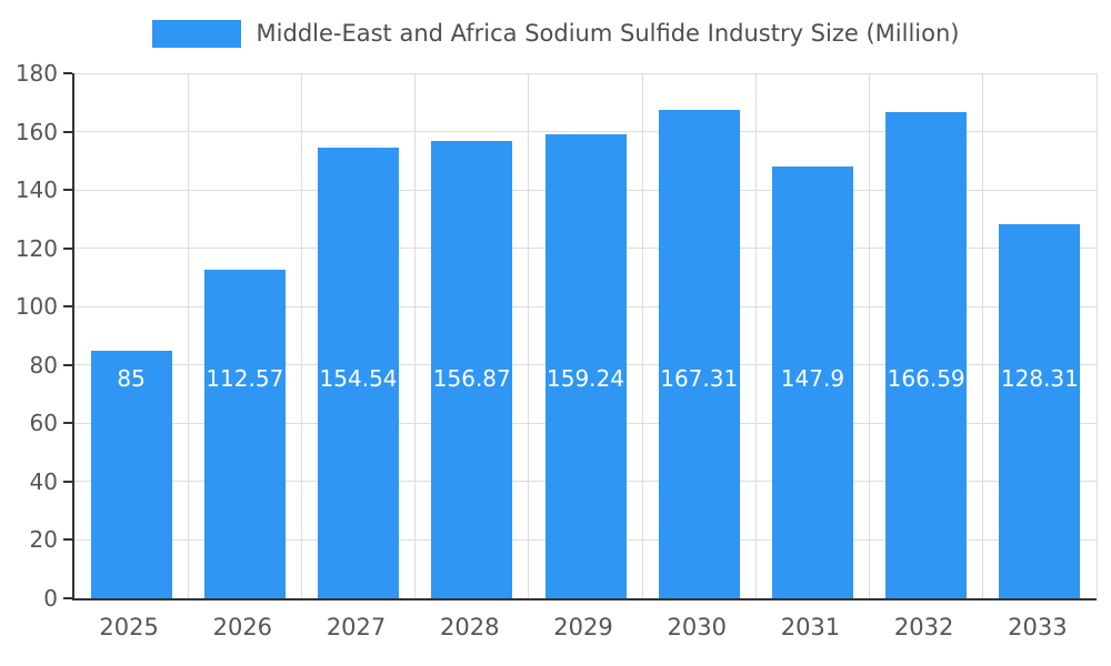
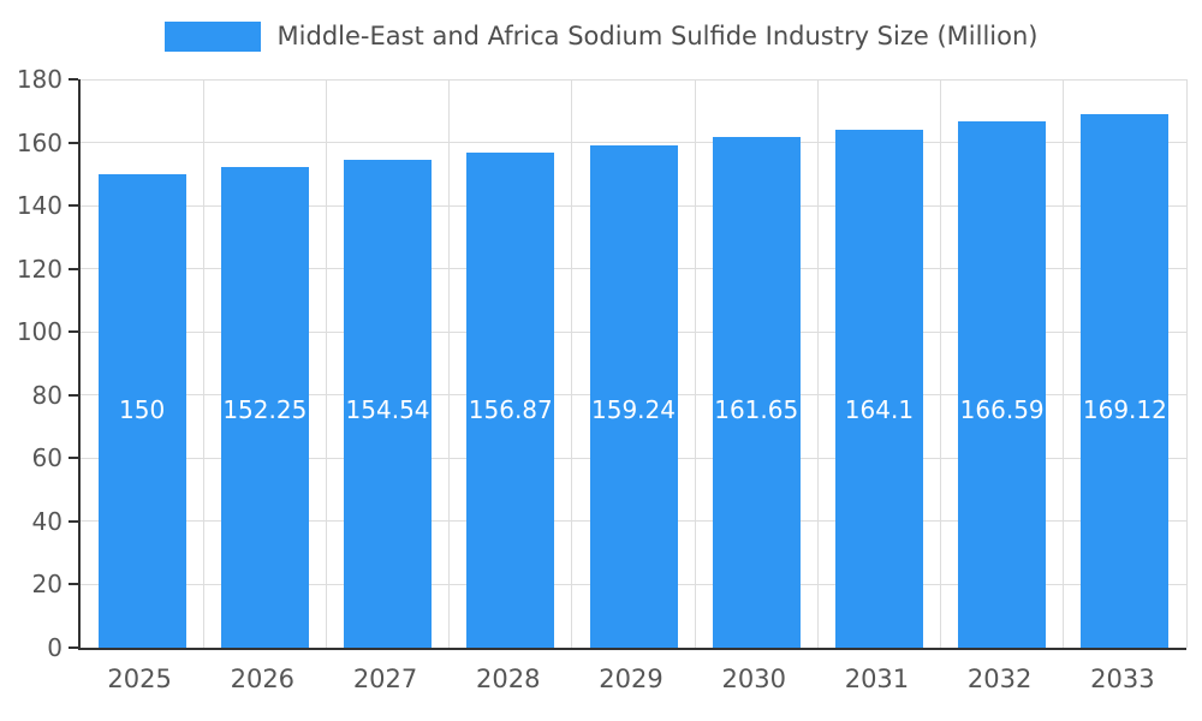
2025: 85 -> 150
2026: 112.57 -> 152.25
2030: 167.31 -> 161.65
2031: 147.9 -> 164.1
2033: 128.31 -> 169.12
